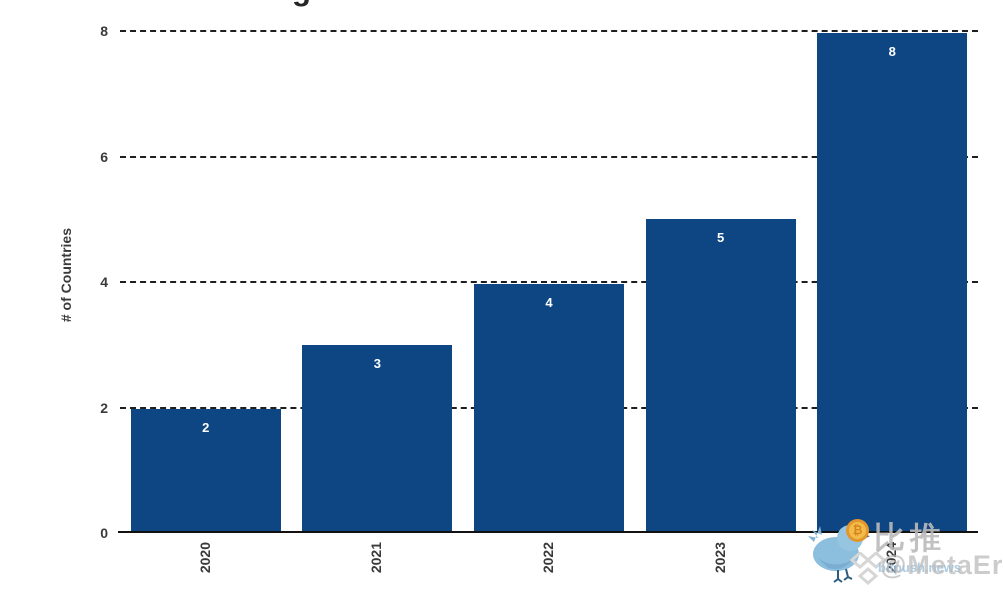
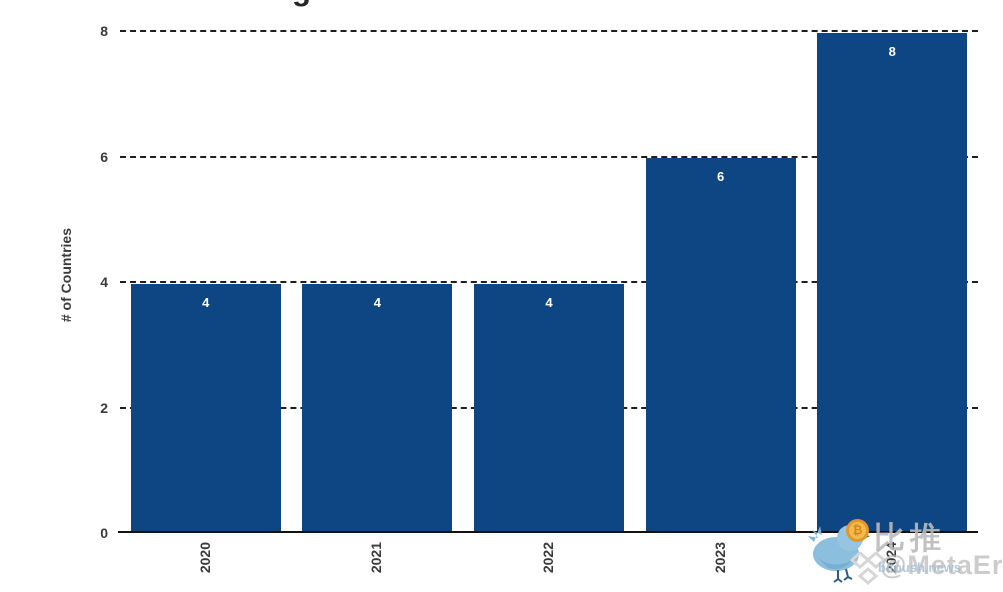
2020: 2 -> 4
2021: 3 -> 4
2023: 5 -> 6
